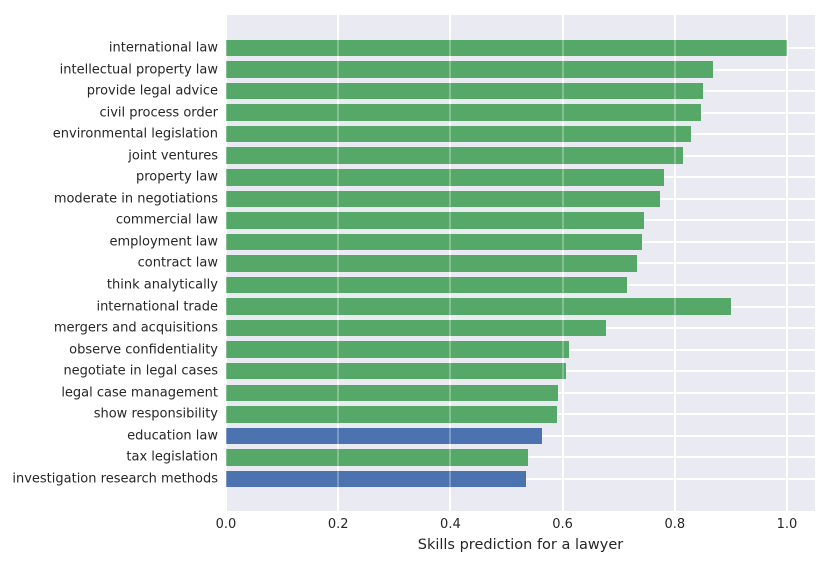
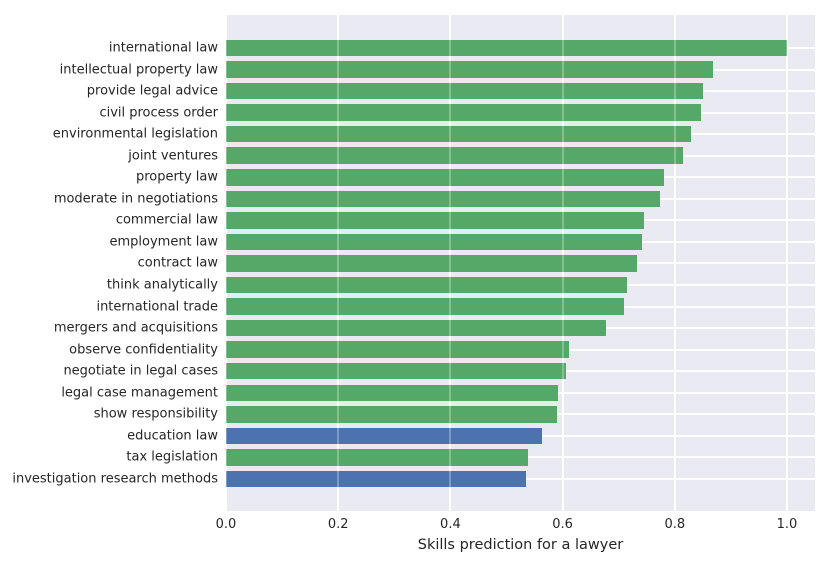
international trade: 0.90 -> 0.71
